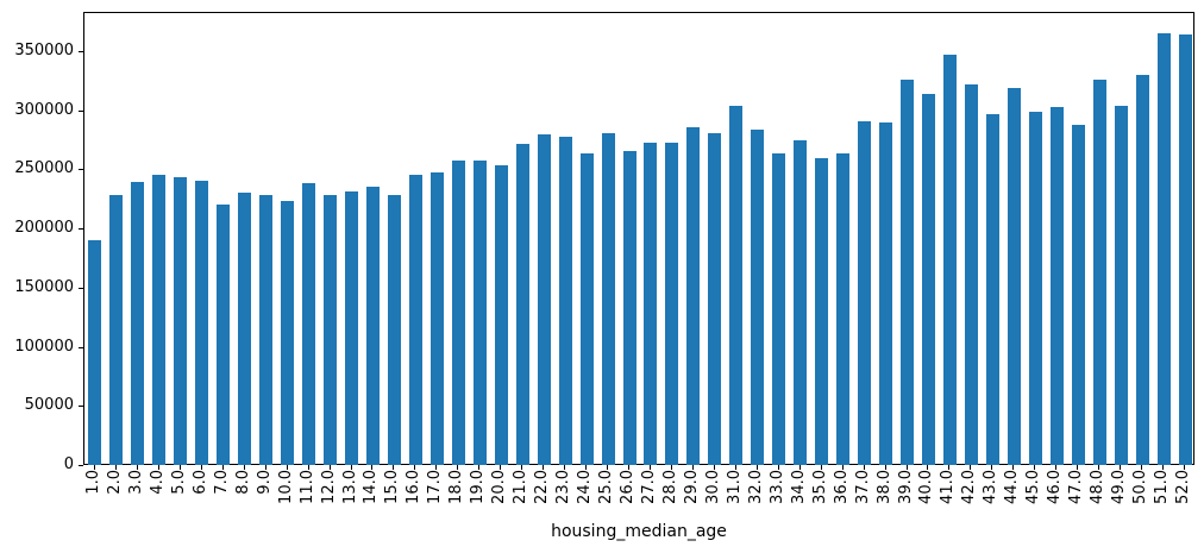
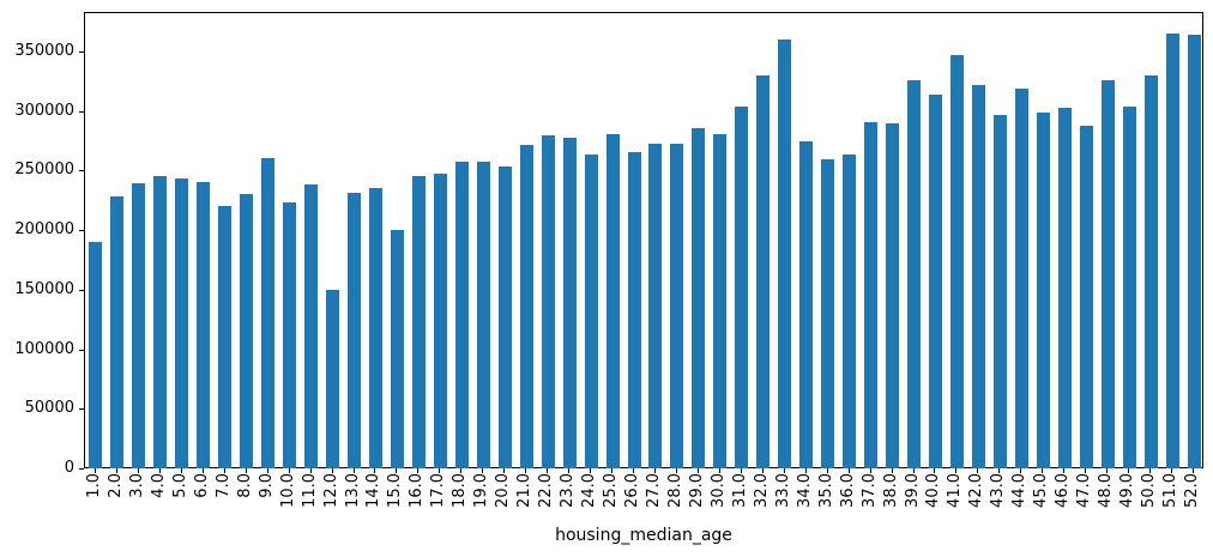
9.0: 230000 -> 260000
12.0: 230000 -> 150000
15.0: 230000 -> 200000
32.0: 280000 -> 330000
33.0: 260000 -> 360000
